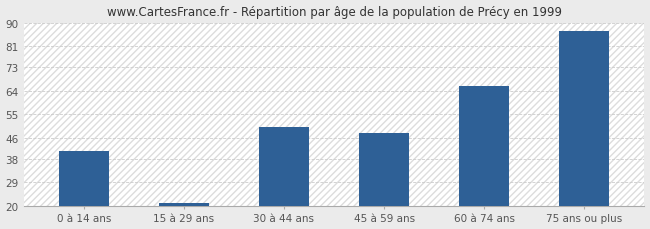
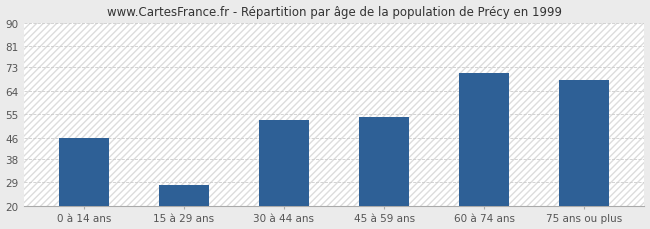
0 à 14 ans: 41 -> 46
15 à 29 ans: 21 -> 28
30 à 44 ans: 50 -> 53
45 à 59 ans: 48 -> 54
60 à 74 ans: 66 -> 71
75 ans ou plus: 87 -> 68
